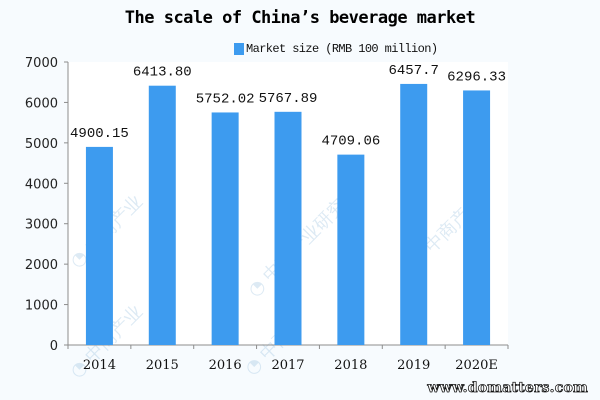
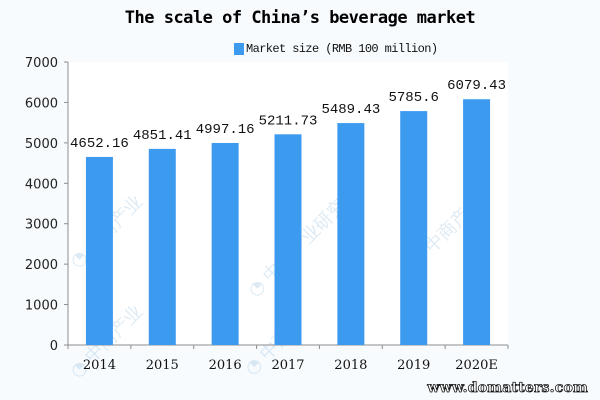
2014: 4900.15 -> 4652.16
2015: 6413.80 -> 4851.41
2016: 5752.02 -> 4997.16
2017: 5767.89 -> 5211.73
2018: 4709.06 -> 5489.43
2019: 6457.7 -> 5785.6
2020E: 6296.33 -> 6079.43
